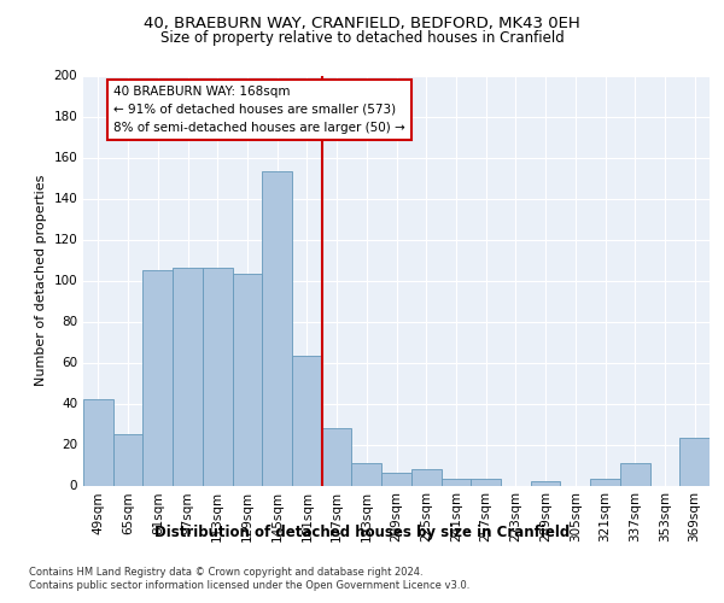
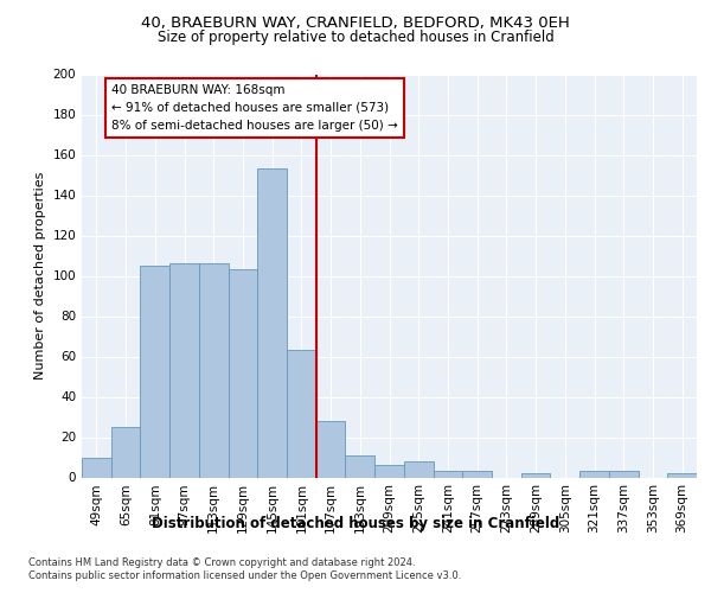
49sqm: 42 -> 10
337sqm: 11 -> 3
369sqm: 23 -> 2
